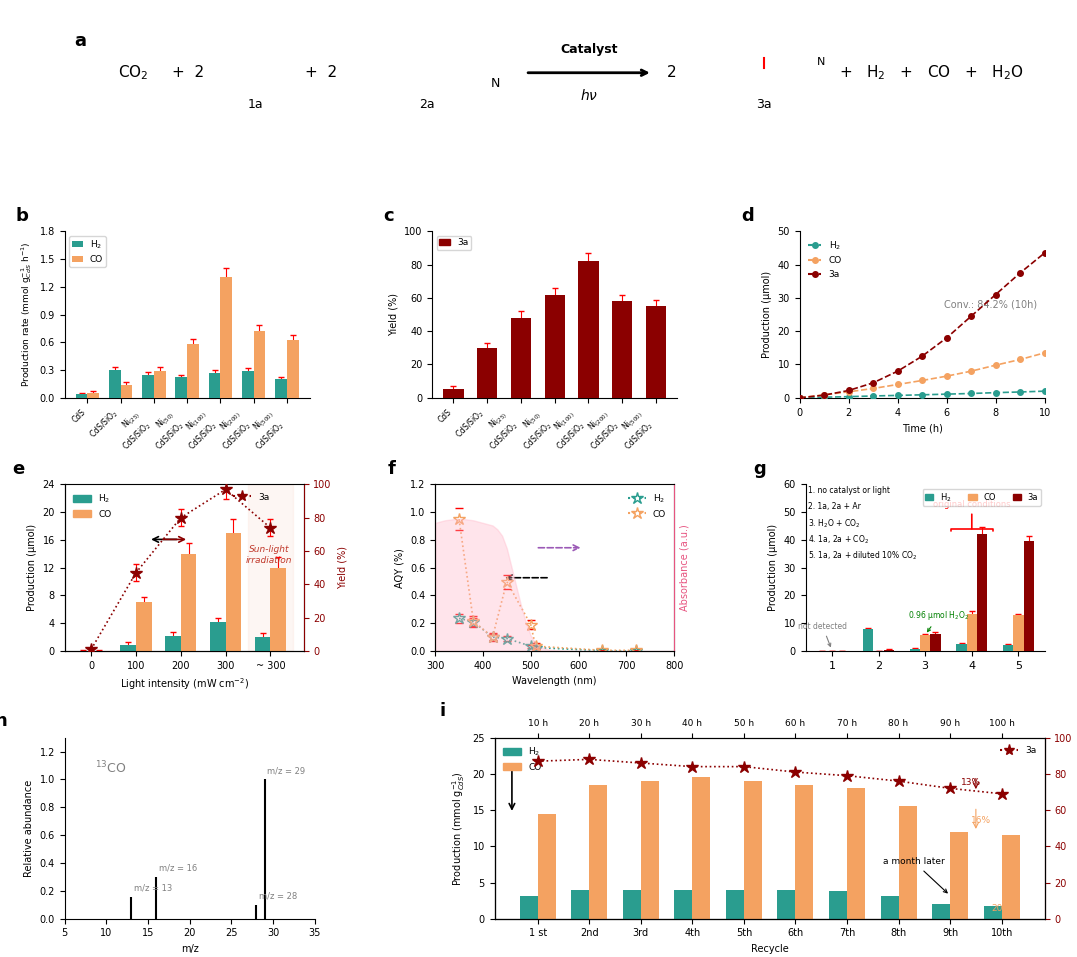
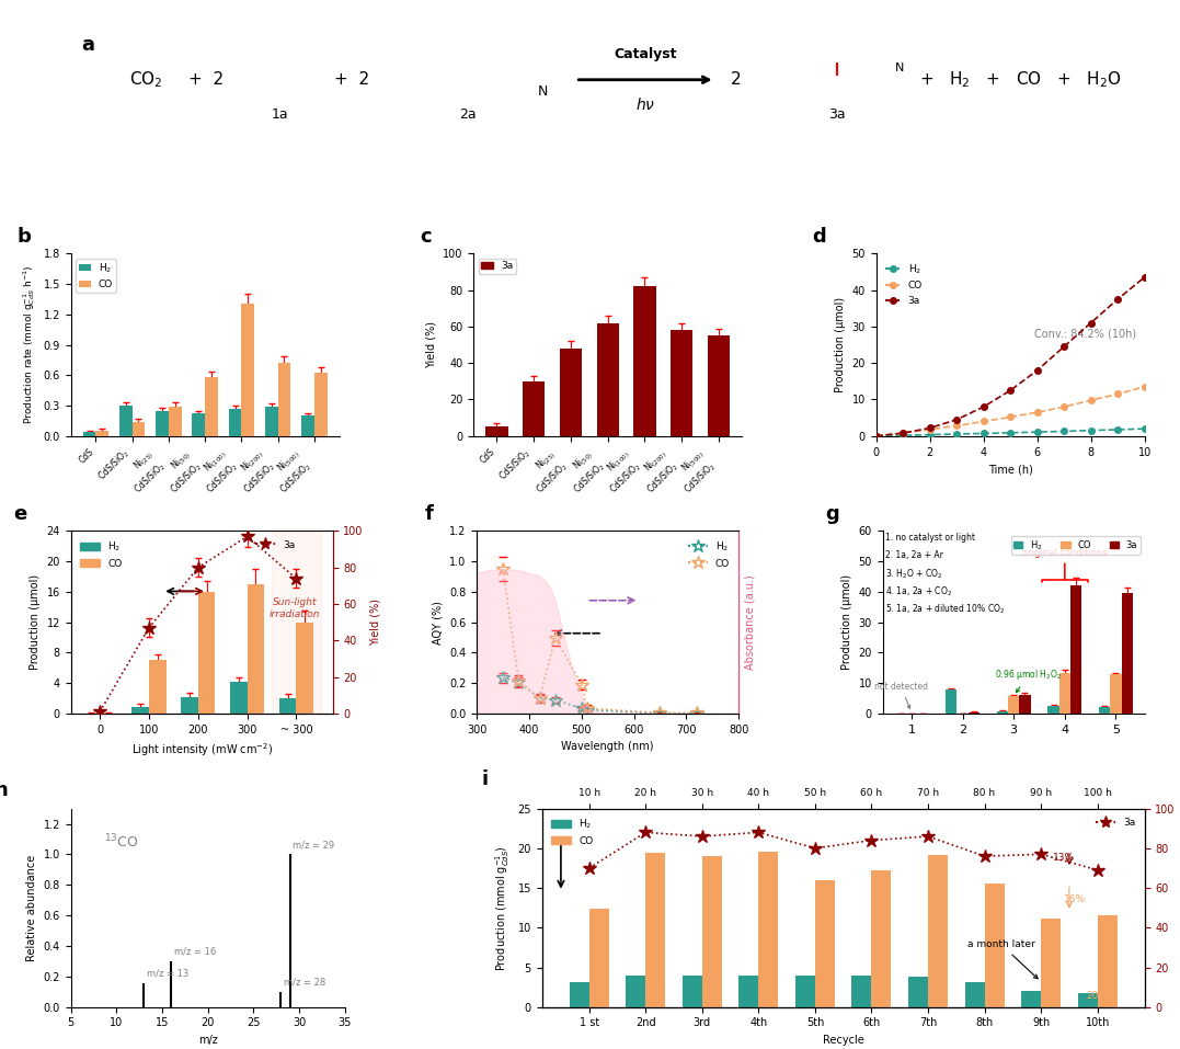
CO/200: 14 -> 16
3a/1 st: 87 -> 70
CO/1 st: 14.5 -> 12.4
CO/2nd: 18.5 -> 19.4
3a/4th: 84 -> 88
3a/5th: 84 -> 80
CO/5th: 19.0 -> 16.0
3a/6th: 81 -> 84
CO/6th: 18.5 -> 17.2
3a/7th: 79 -> 86
CO/7th: 18.0 -> 19.2
3a/9th: 72 -> 77
CO/9th: 12.0 -> 11.2
